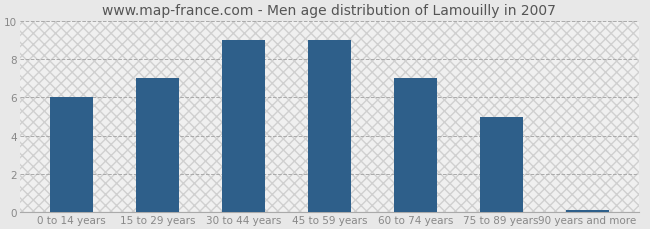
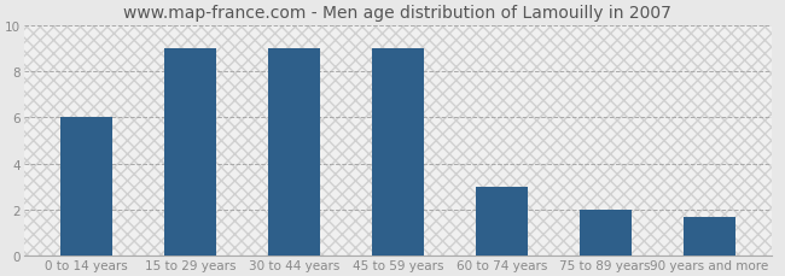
15 to 29 years: 7.0 -> 9.0
60 to 74 years: 7.0 -> 3.0
75 to 89 years: 5.0 -> 2.0
90 years and more: 0.1 -> 1.7
